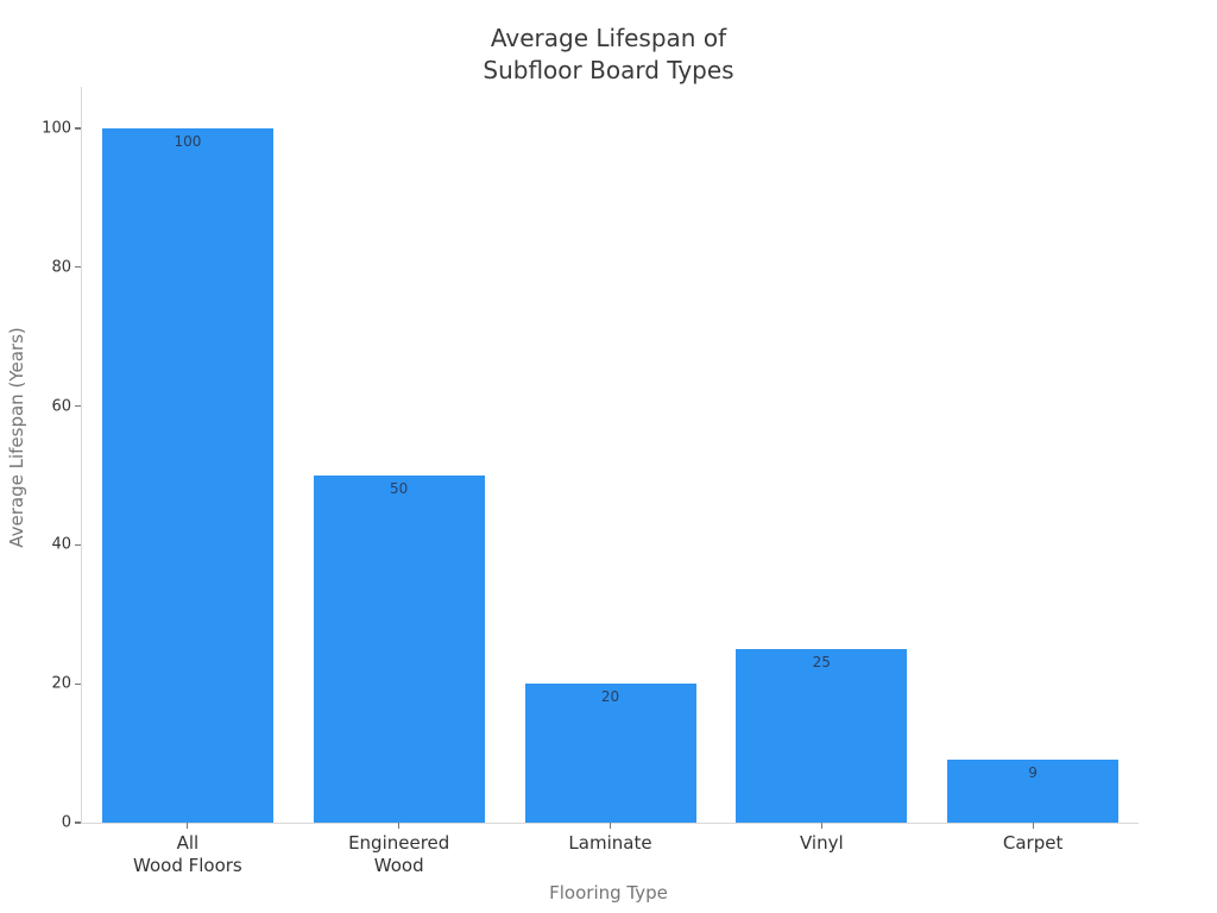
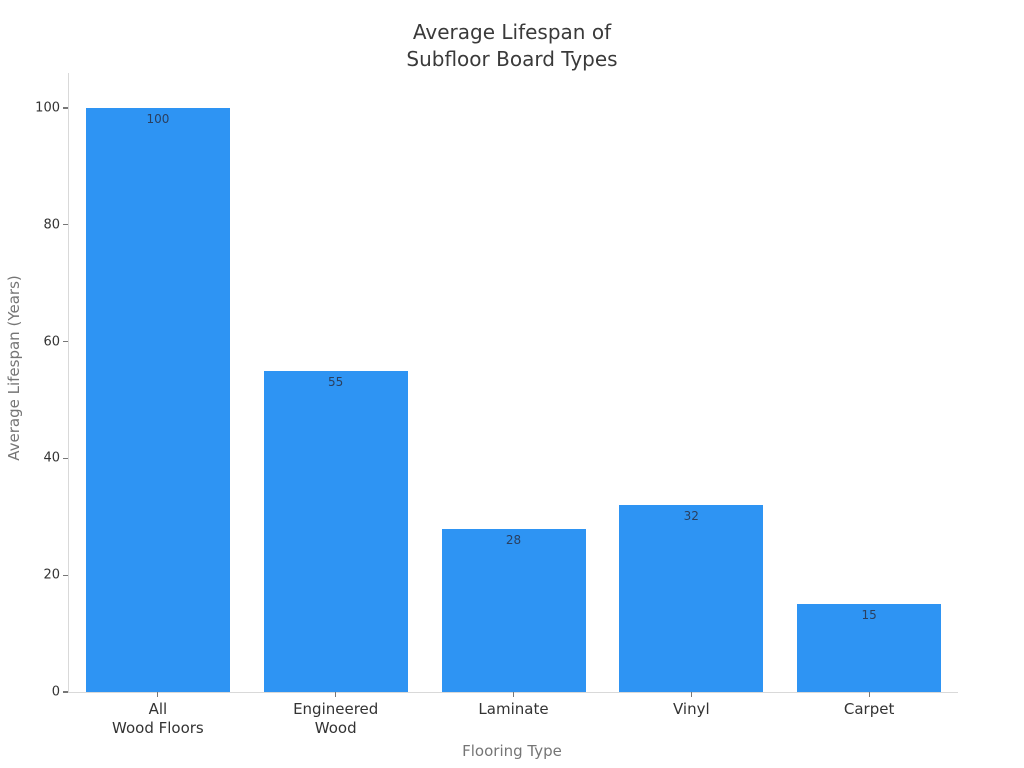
Engineered Wood: 50 -> 55
Laminate: 20 -> 28
Vinyl: 25 -> 32
Carpet: 9 -> 15
